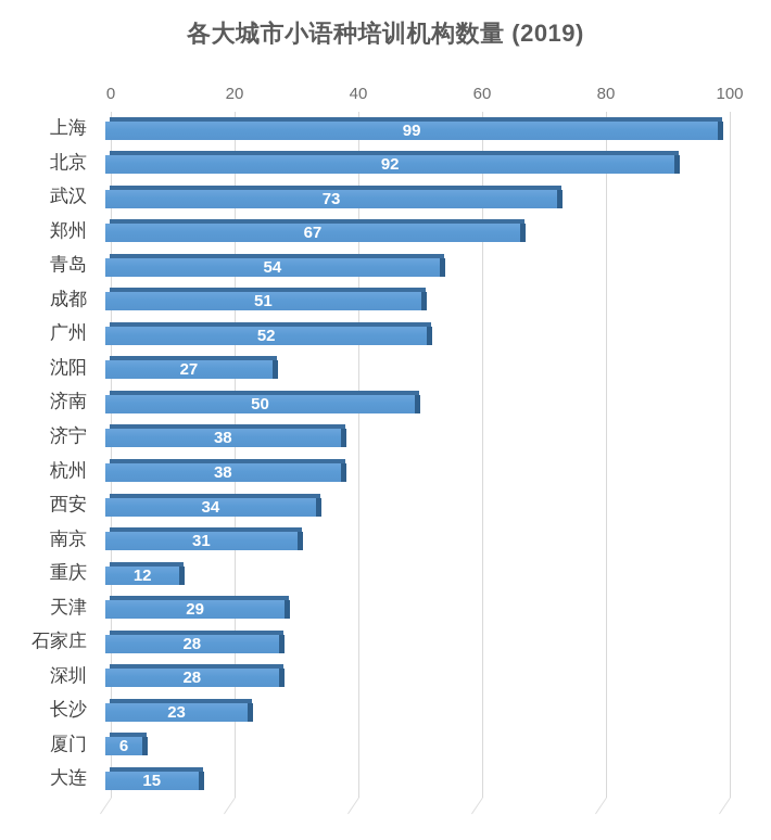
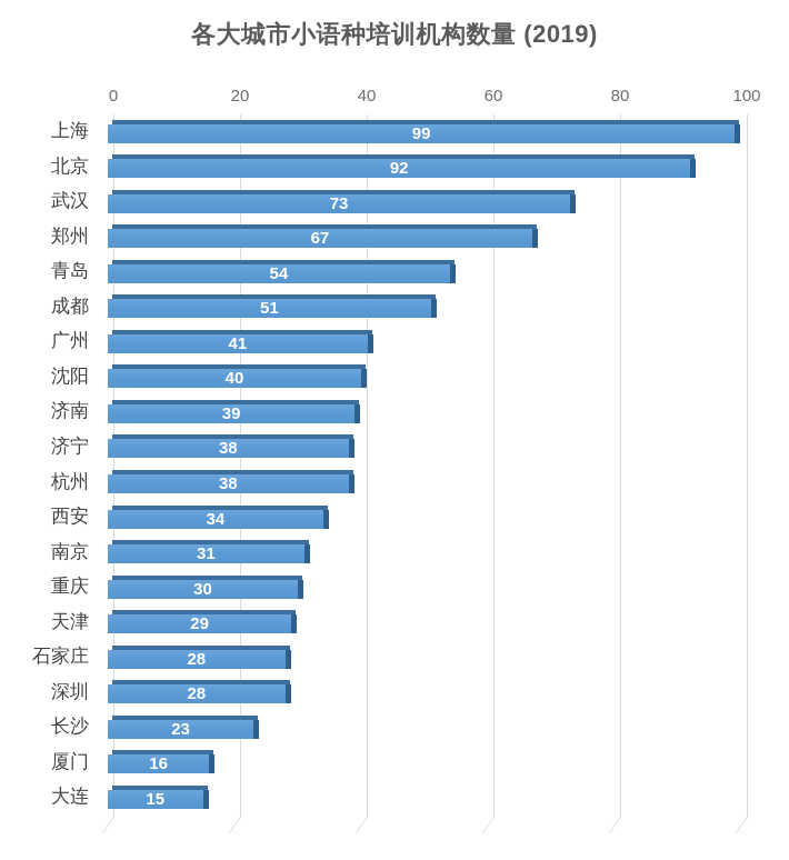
广州: 52 -> 41
沈阳: 27 -> 40
济南: 50 -> 39
重庆: 12 -> 30
厦门: 6 -> 16
